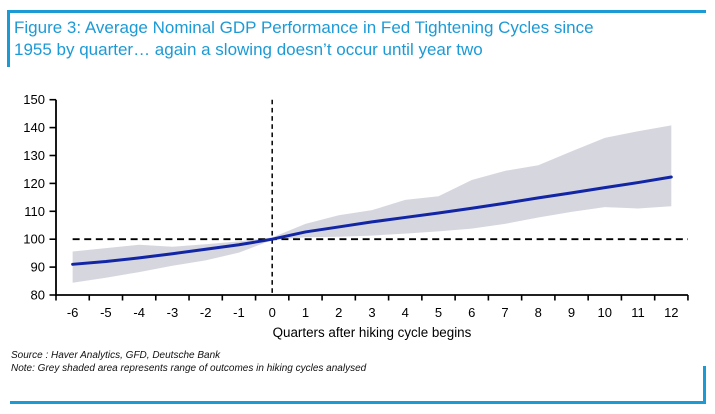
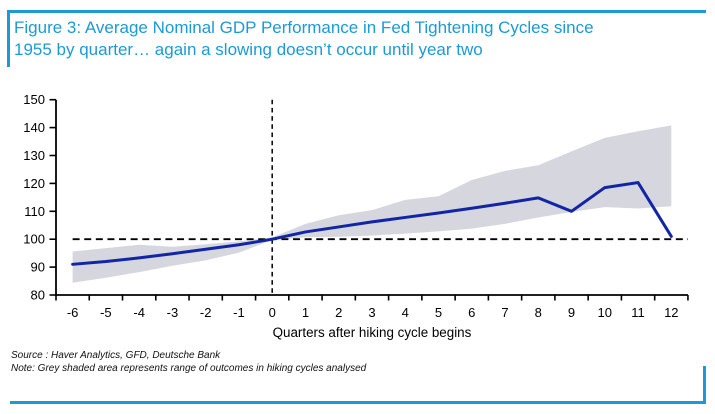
9: 117 -> 110
12: 122 -> 101
